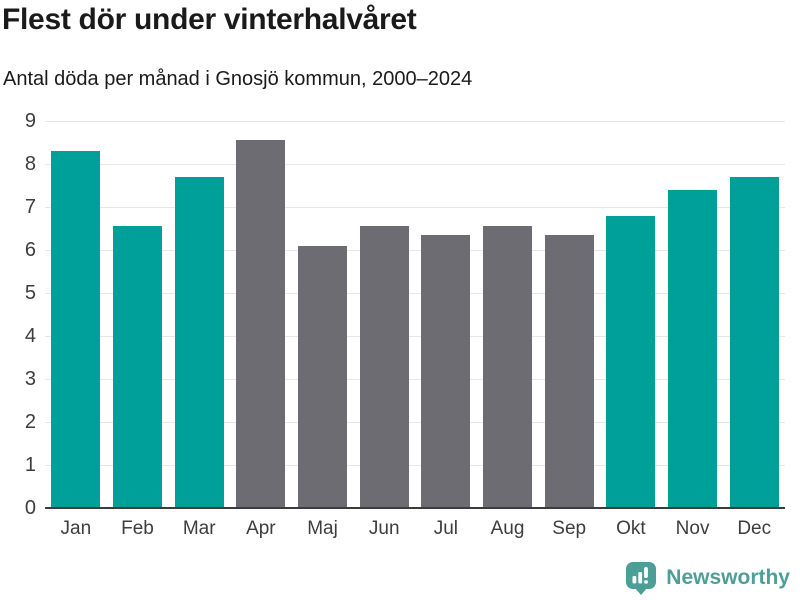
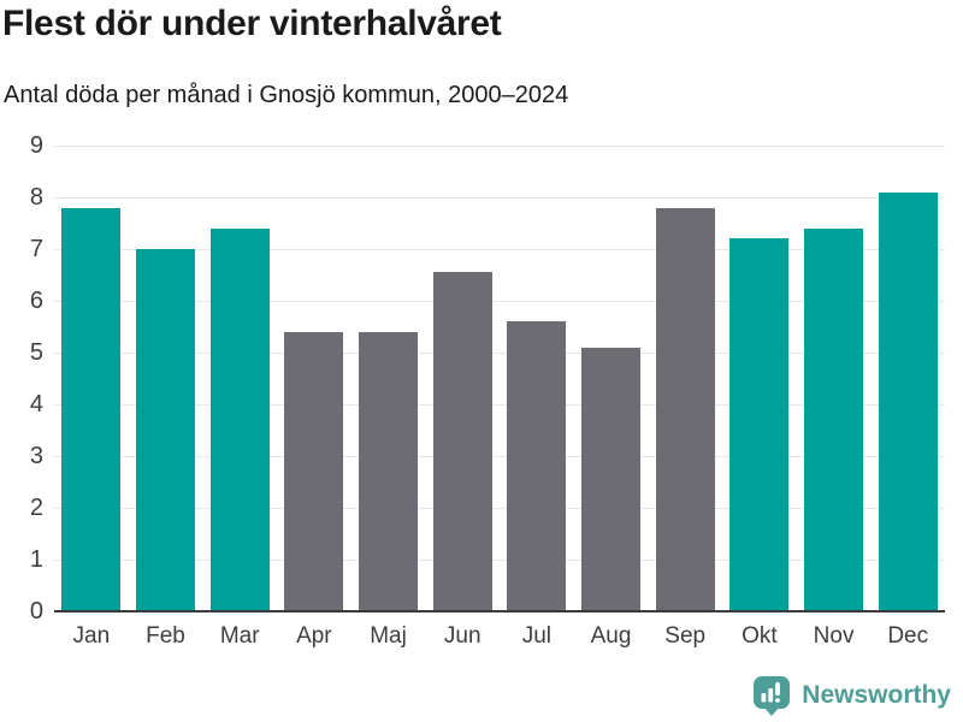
Jan: 8.3 -> 7.8
Feb: 6.5 -> 7.0
Mar: 7.7 -> 7.4
Apr: 8.6 -> 5.4
Maj: 6.1 -> 5.4
Jul: 6.3 -> 5.6
Aug: 6.5 -> 5.1
Sep: 6.3 -> 7.8
Okt: 6.8 -> 7.2
Dec: 7.7 -> 8.1
